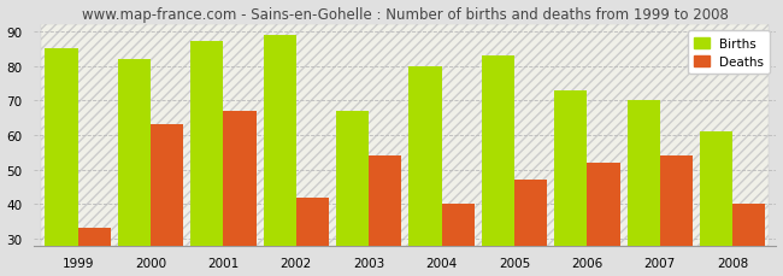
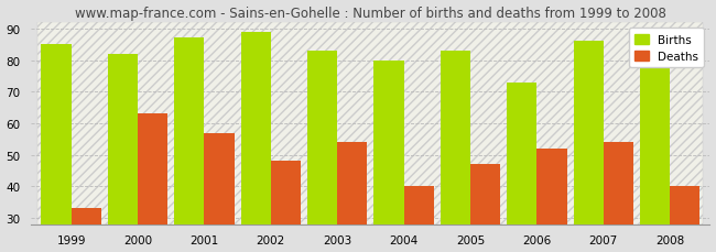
Deaths/2001: 67 -> 57
Deaths/2002: 42 -> 48
Births/2003: 67 -> 83
Births/2007: 70 -> 86
Births/2008: 61 -> 78
